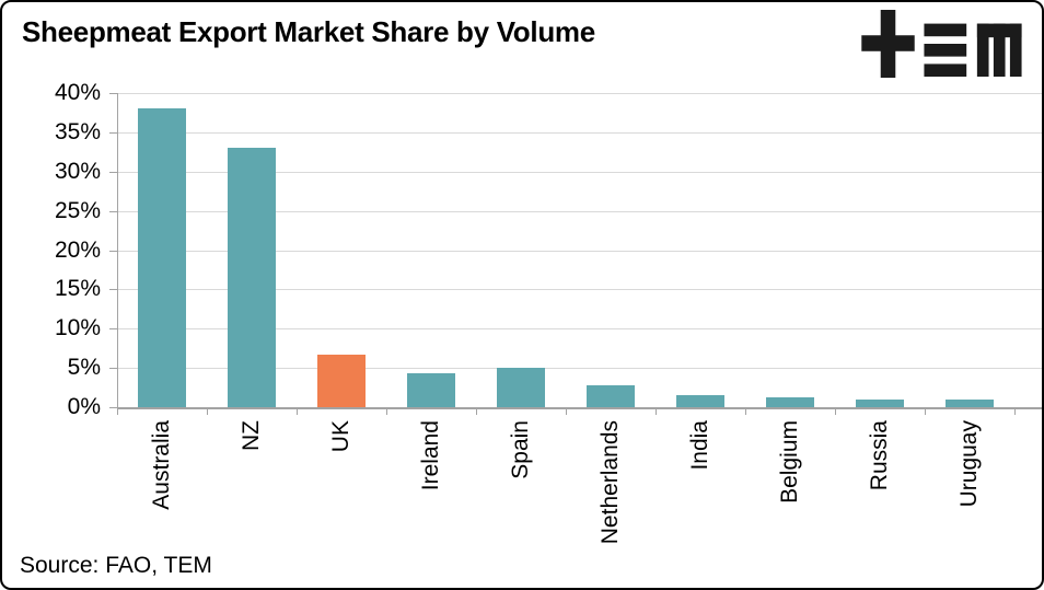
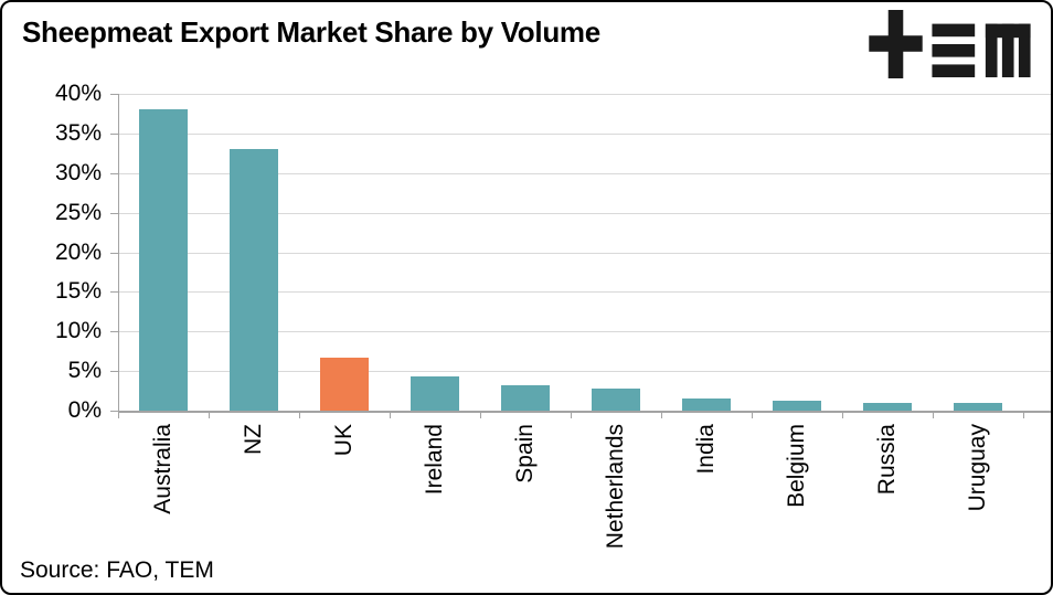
Spain: 5% -> 3%
